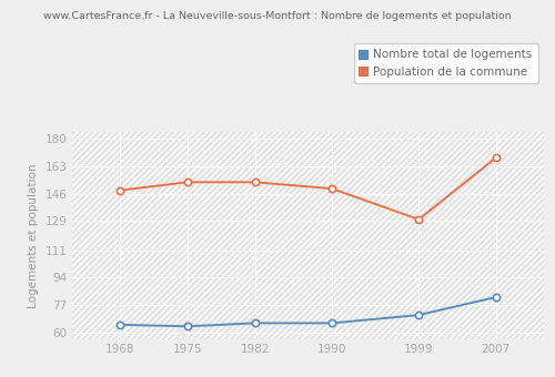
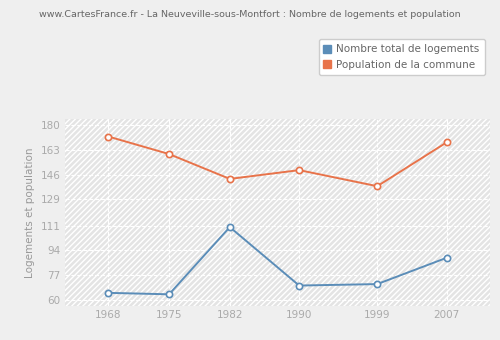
Population de la commune/1968: 148 -> 172
Population de la commune/1975: 153 -> 160
Nombre total de logements/1982: 66 -> 110
Population de la commune/1982: 153 -> 143
Nombre total de logements/1990: 66 -> 70
Population de la commune/1999: 130 -> 138
Nombre total de logements/2007: 82 -> 89
